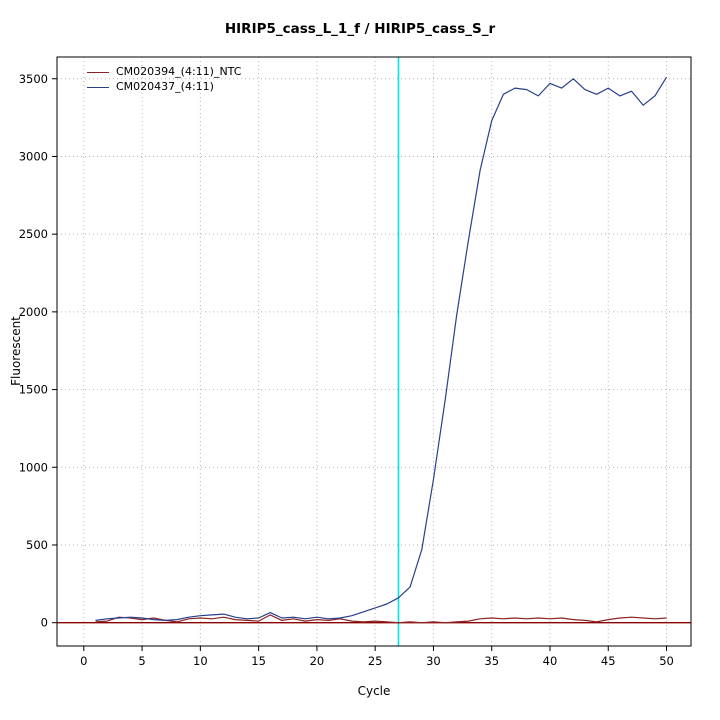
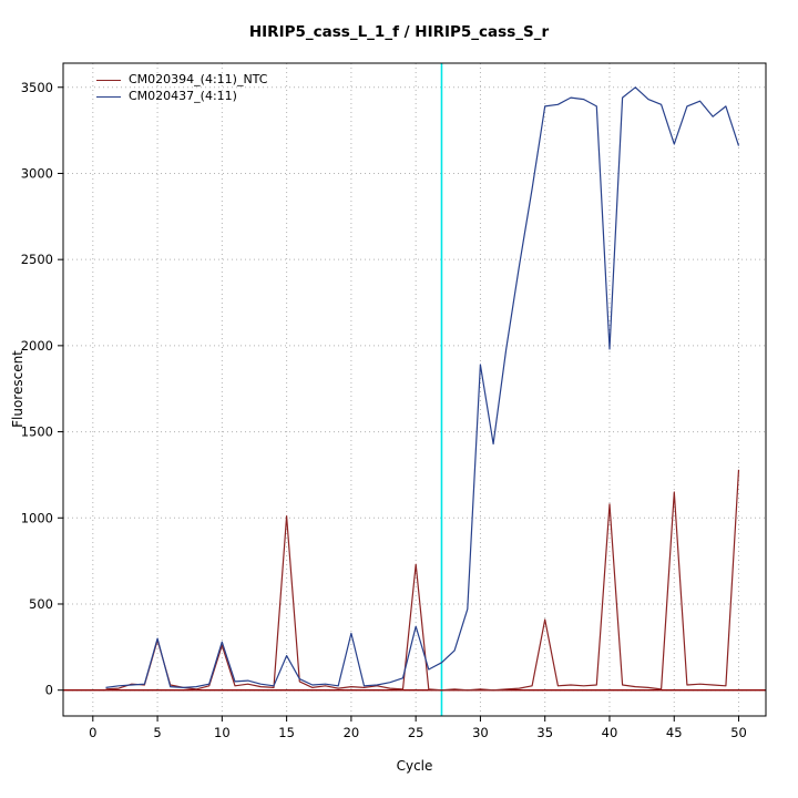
CM020394_(4:11)_NTC/5: 20 -> 290
CM020437_(4:11)/5: 30 -> 300
CM020394_(4:11)_NTC/10: 30 -> 260
CM020437_(4:11)/10: 40 -> 280
CM020394_(4:11)_NTC/15: 10 -> 1010
CM020437_(4:11)/15: 30 -> 200
CM020437_(4:11)/20: 40 -> 330
CM020394_(4:11)_NTC/25: 10 -> 730
CM020437_(4:11)/25: 100 -> 370
CM020437_(4:11)/30: 920 -> 1890
CM020394_(4:11)_NTC/35: 30 -> 410
CM020437_(4:11)/35: 3230 -> 3390
CM020394_(4:11)_NTC/40: 20 -> 1080
CM020437_(4:11)/40: 3470 -> 1980
CM020394_(4:11)_NTC/45: 20 -> 1150
CM020437_(4:11)/45: 3440 -> 3170
CM020394_(4:11)_NTC/50: 30 -> 1280
CM020437_(4:11)/50: 3510 -> 3160
